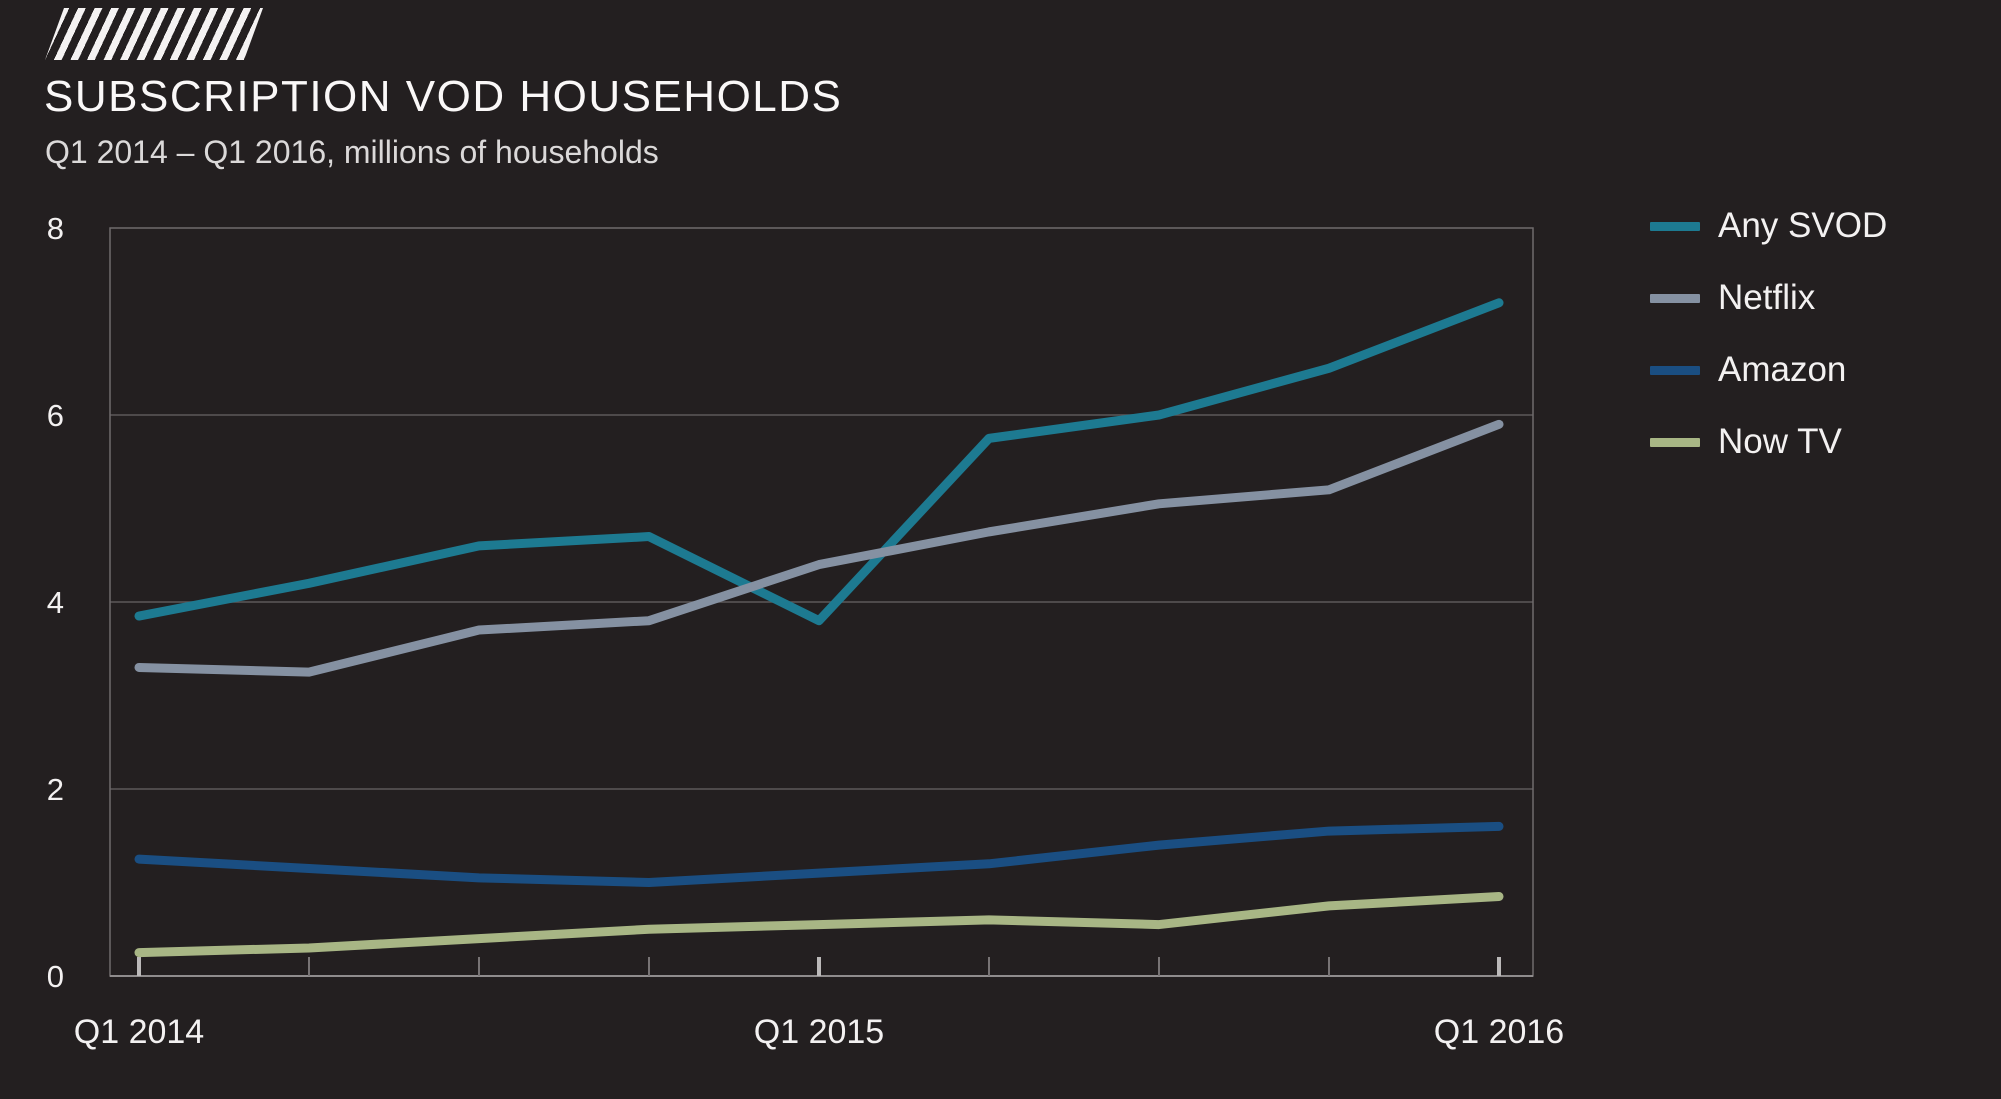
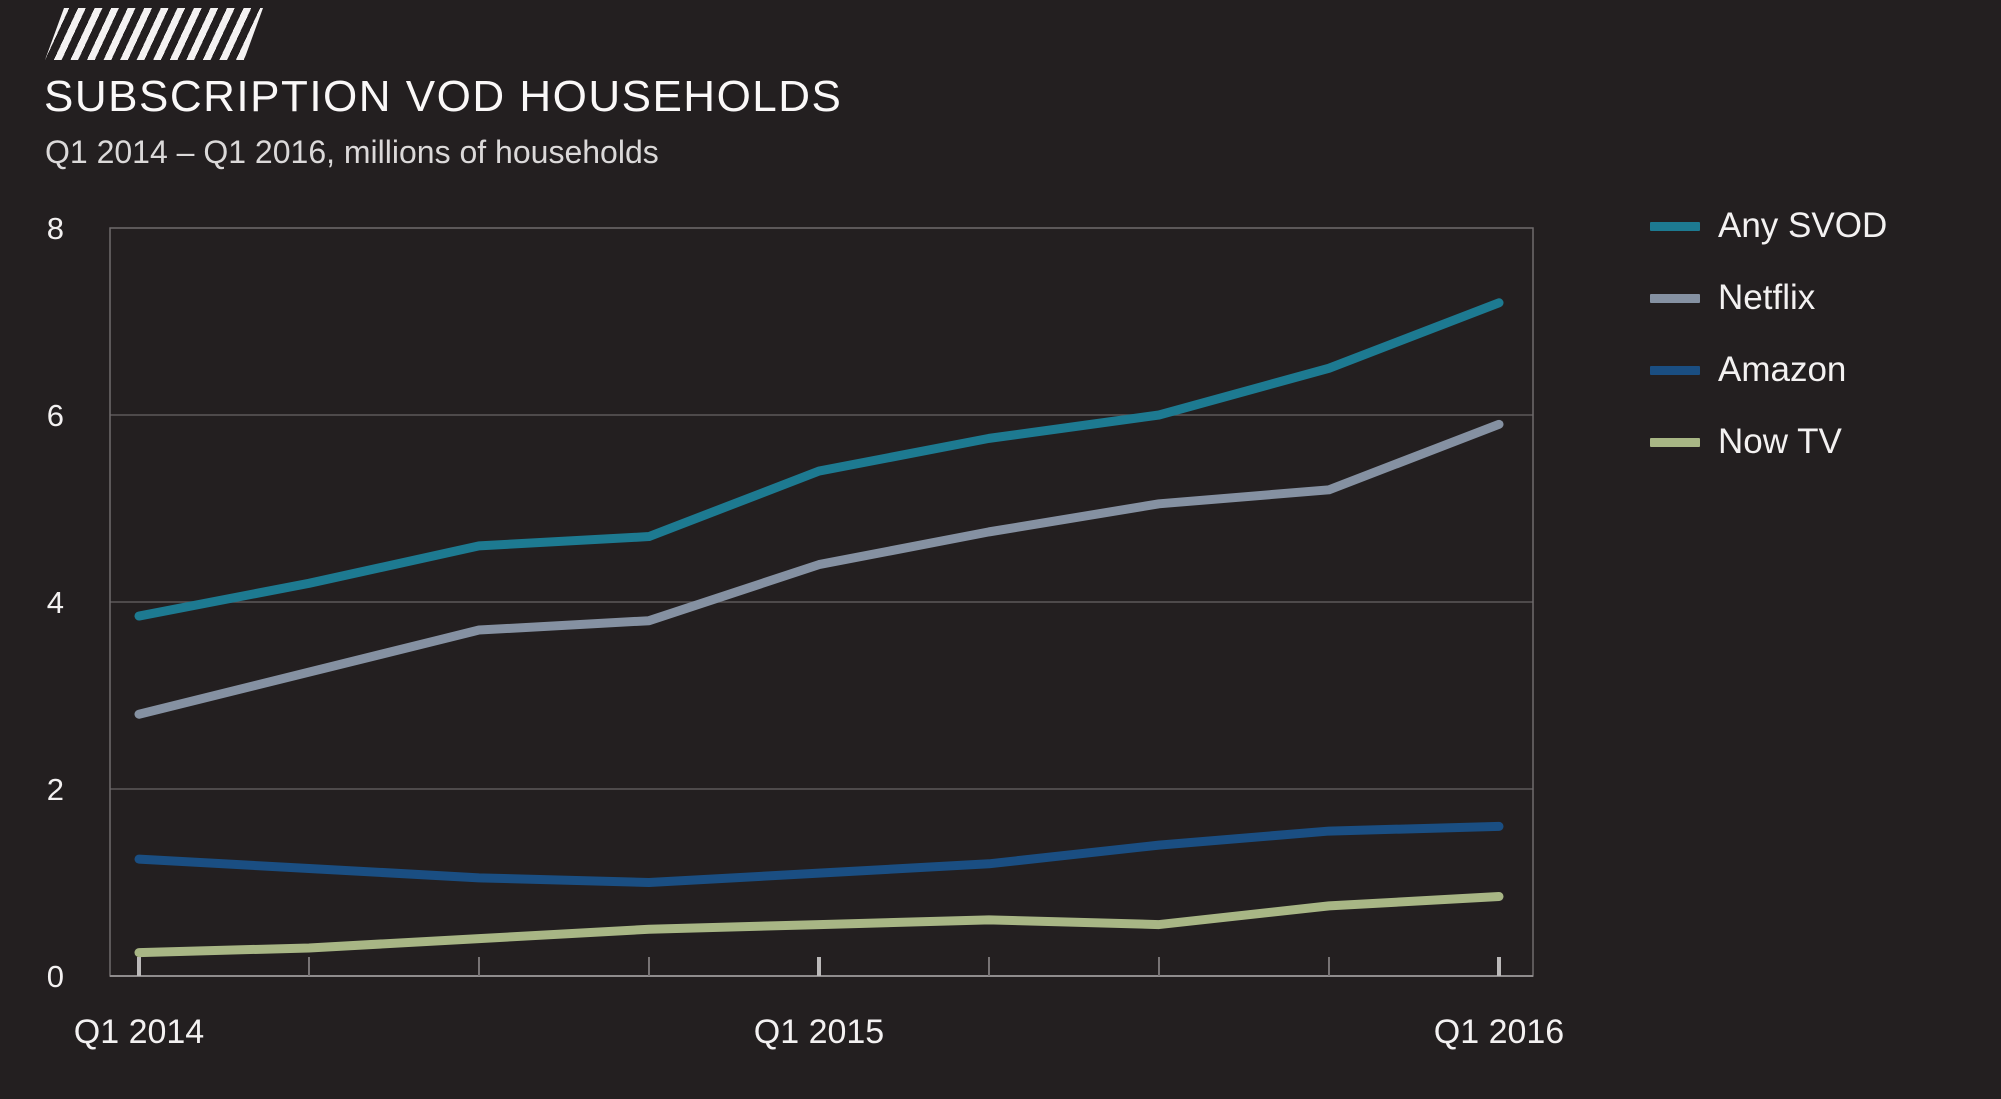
Netflix/Q1 2014: 3.3 -> 2.8
Any SVOD/Q1 2015: 3.8 -> 5.4
